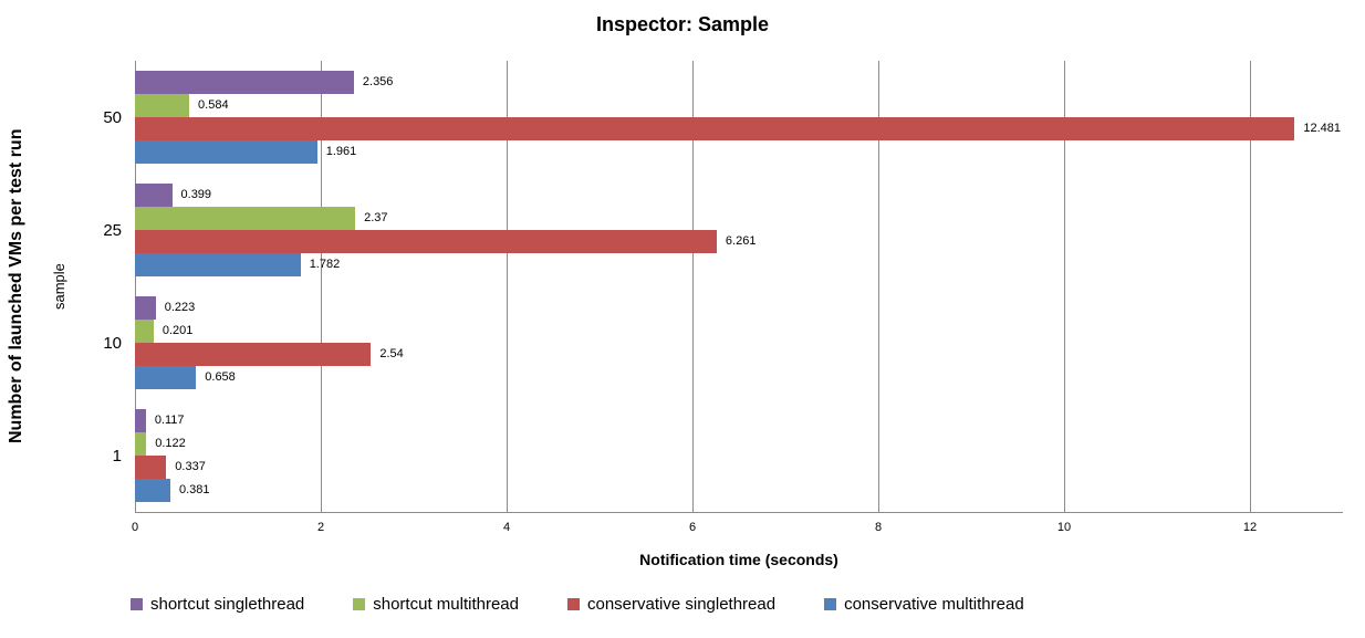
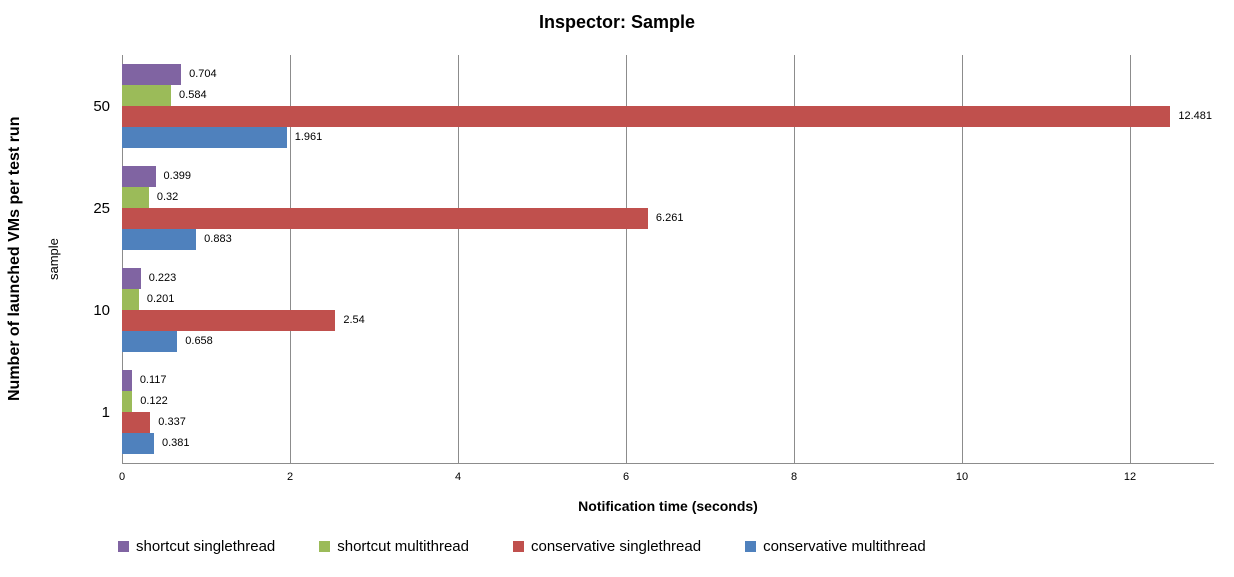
shortcut singlethread/50: 2.356 -> 0.704
shortcut multithread/25: 2.37 -> 0.32
conservative multithread/25: 1.782 -> 0.883
